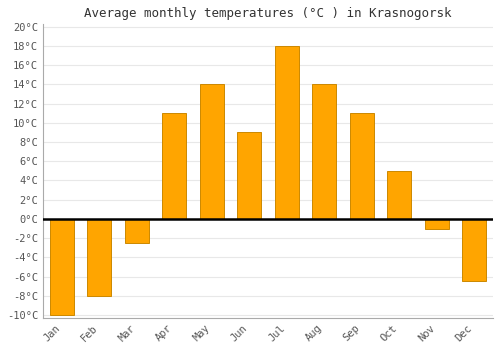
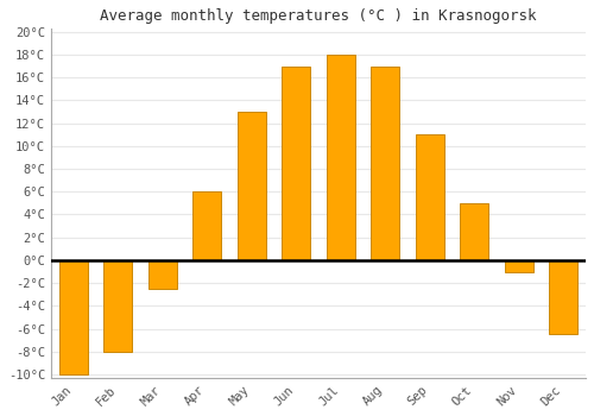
Apr: 11.0°C -> 6.0°C
May: 14.0°C -> 13.0°C
Jun: 9.0°C -> 17.0°C
Aug: 14.0°C -> 17.0°C
